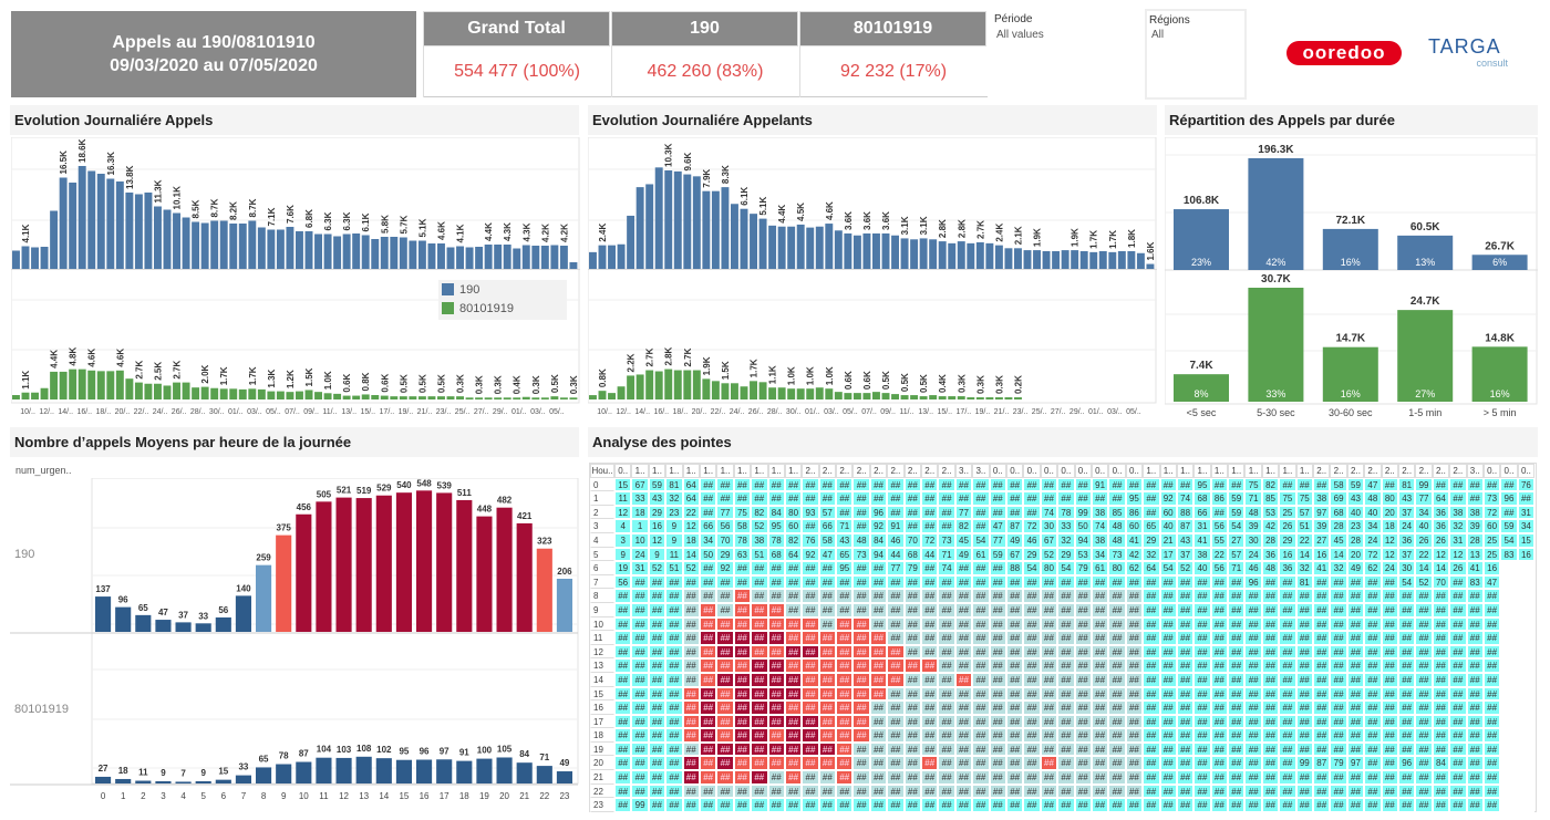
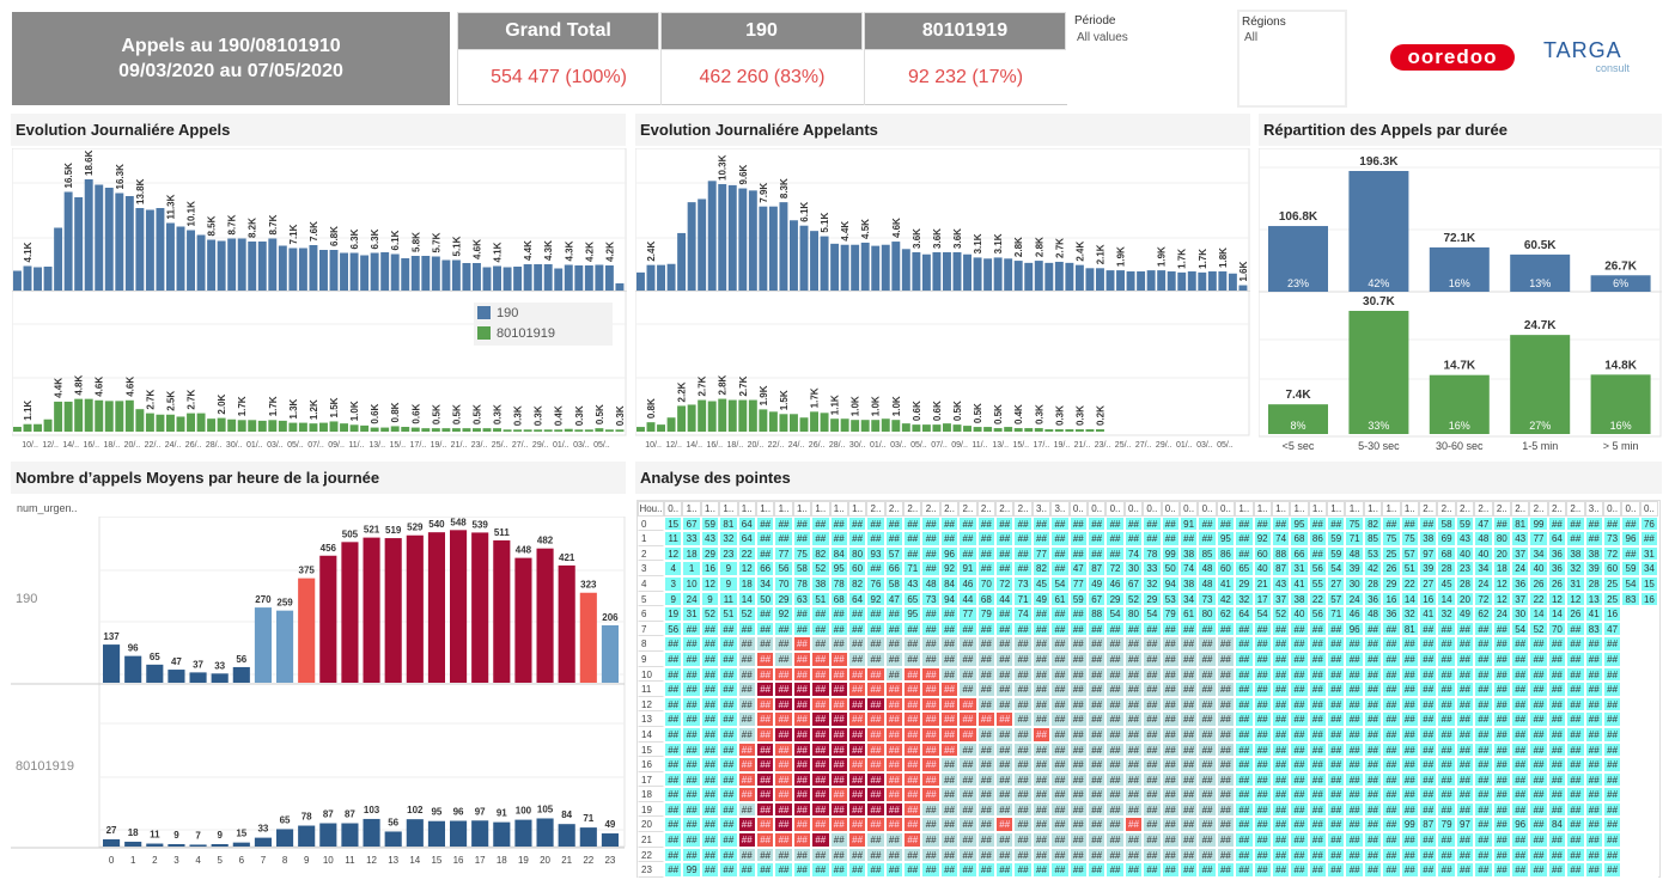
Nombre d’appels Moyens par heure de la journée/190/7: 140 -> 270
Nombre d’appels Moyens par heure de la journée/80101919/11: 104 -> 87
Nombre d’appels Moyens par heure de la journée/80101919/13: 108 -> 56
